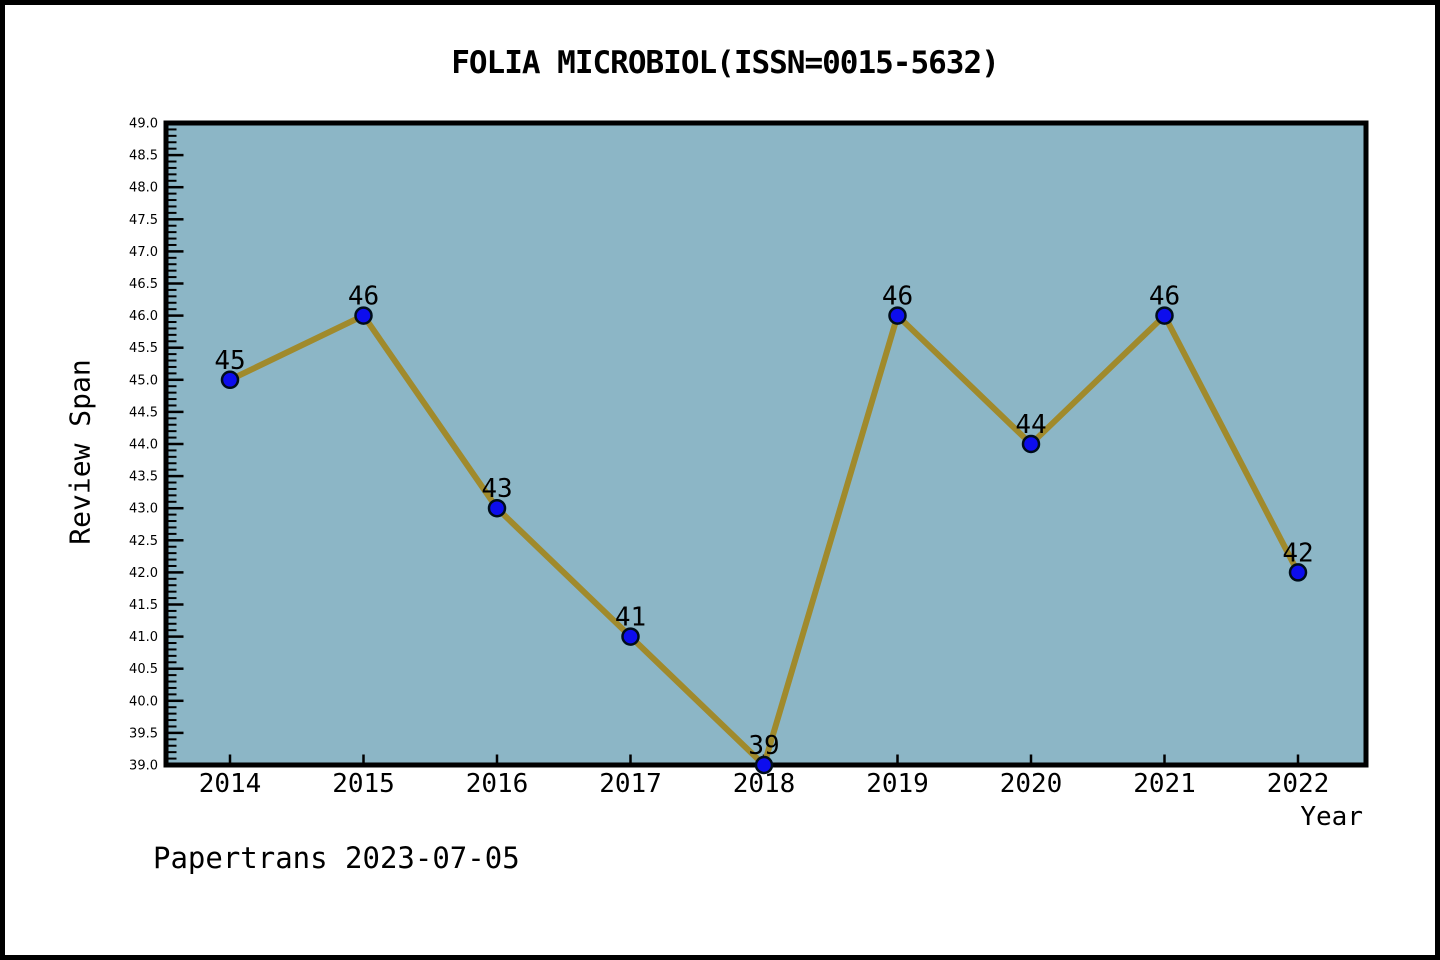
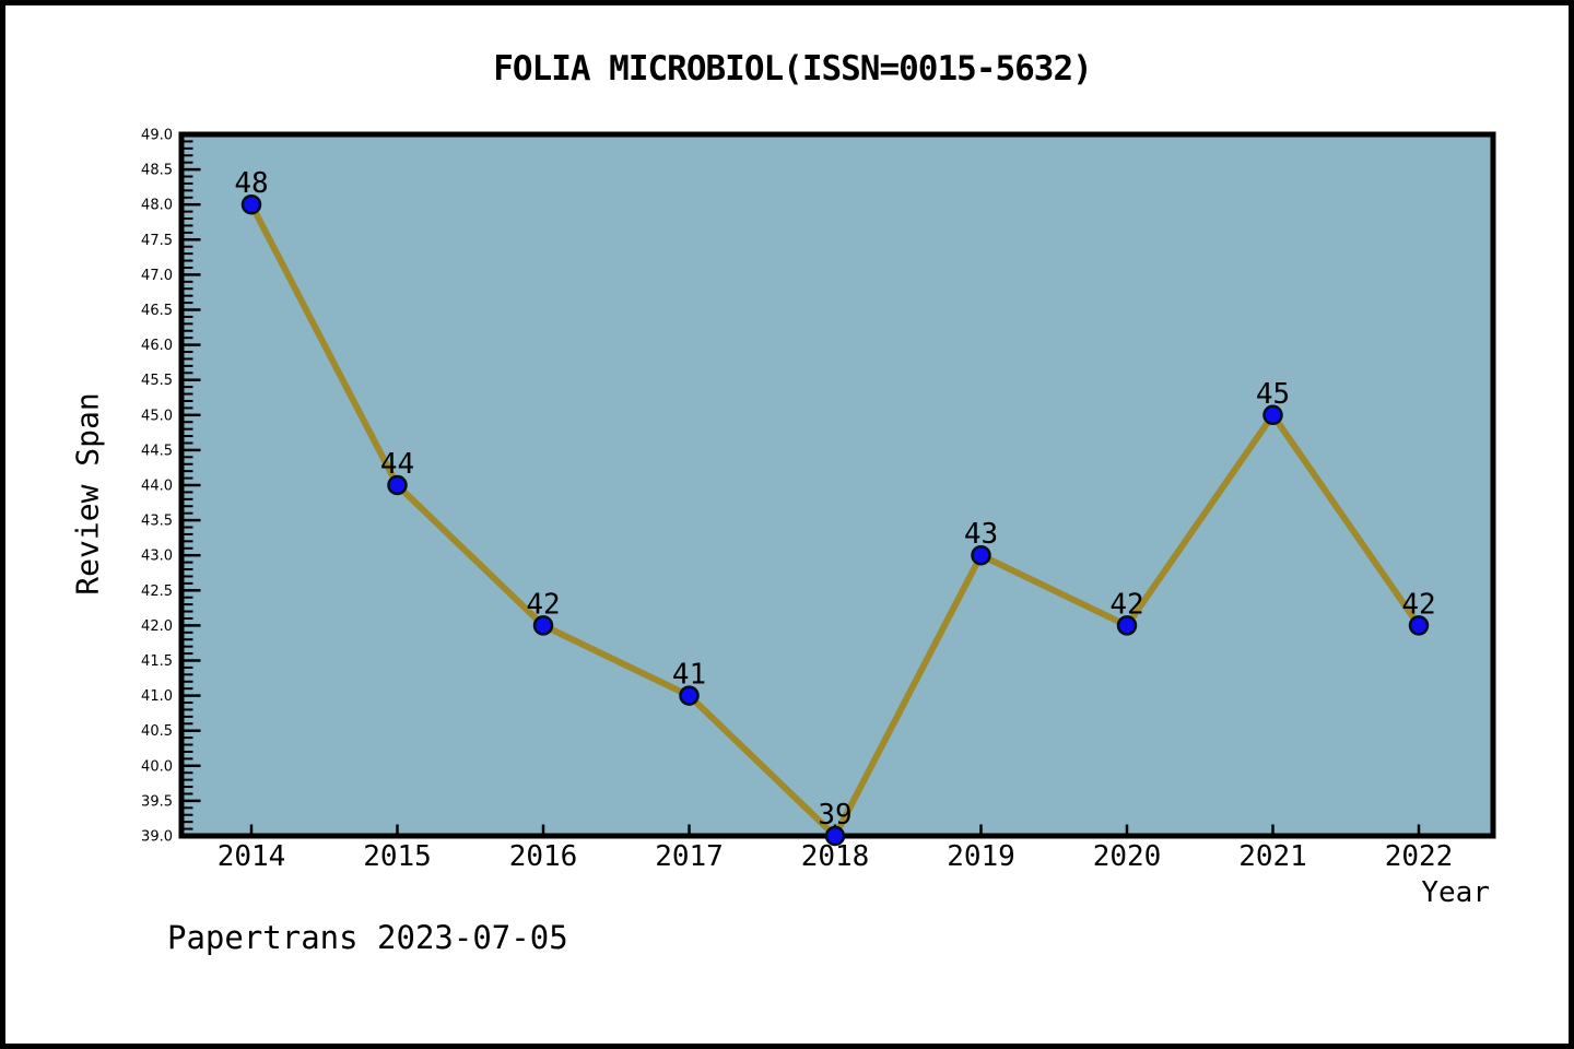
2014: 45 -> 48
2015: 46 -> 44
2016: 43 -> 42
2019: 46 -> 43
2020: 44 -> 42
2021: 46 -> 45
